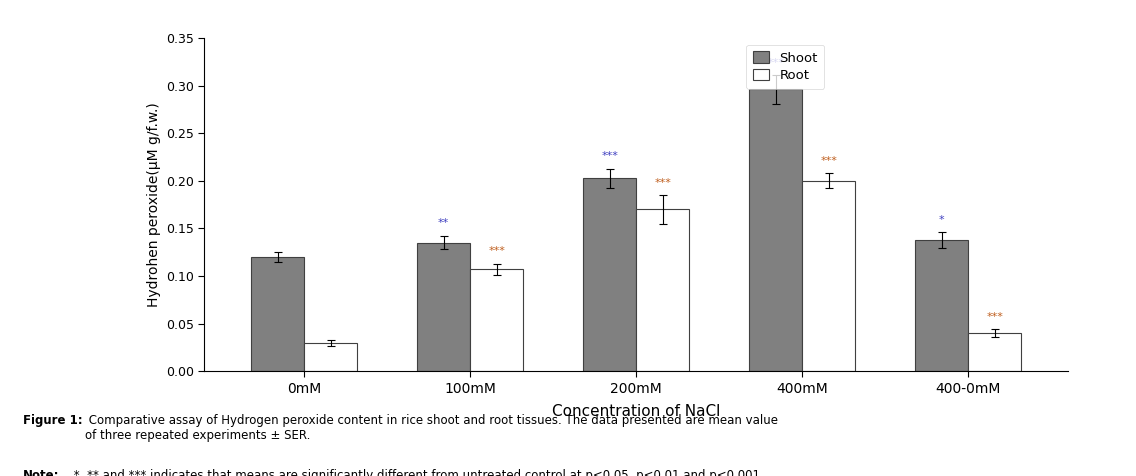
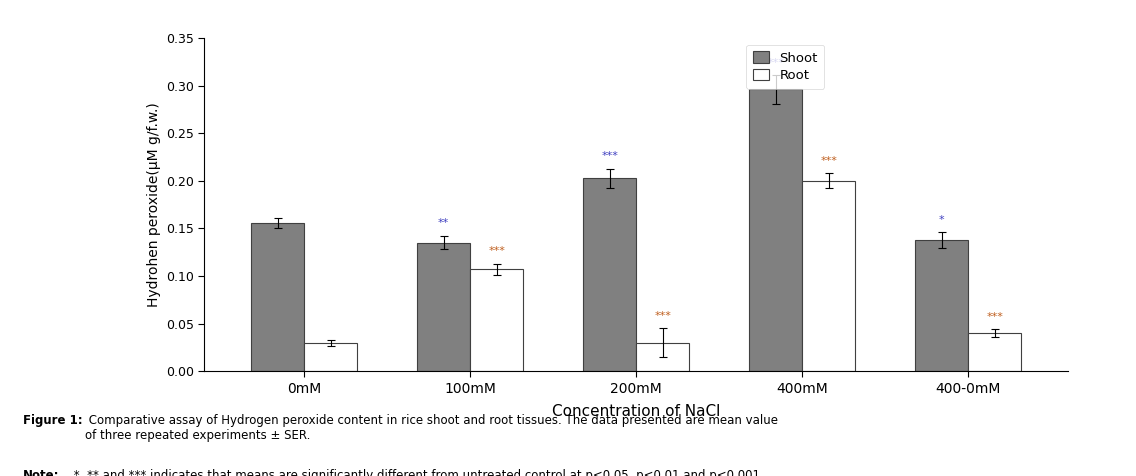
Shoot/0mM: 0.120 -> 0.156
Root/200mM: 0.170 -> 0.030
